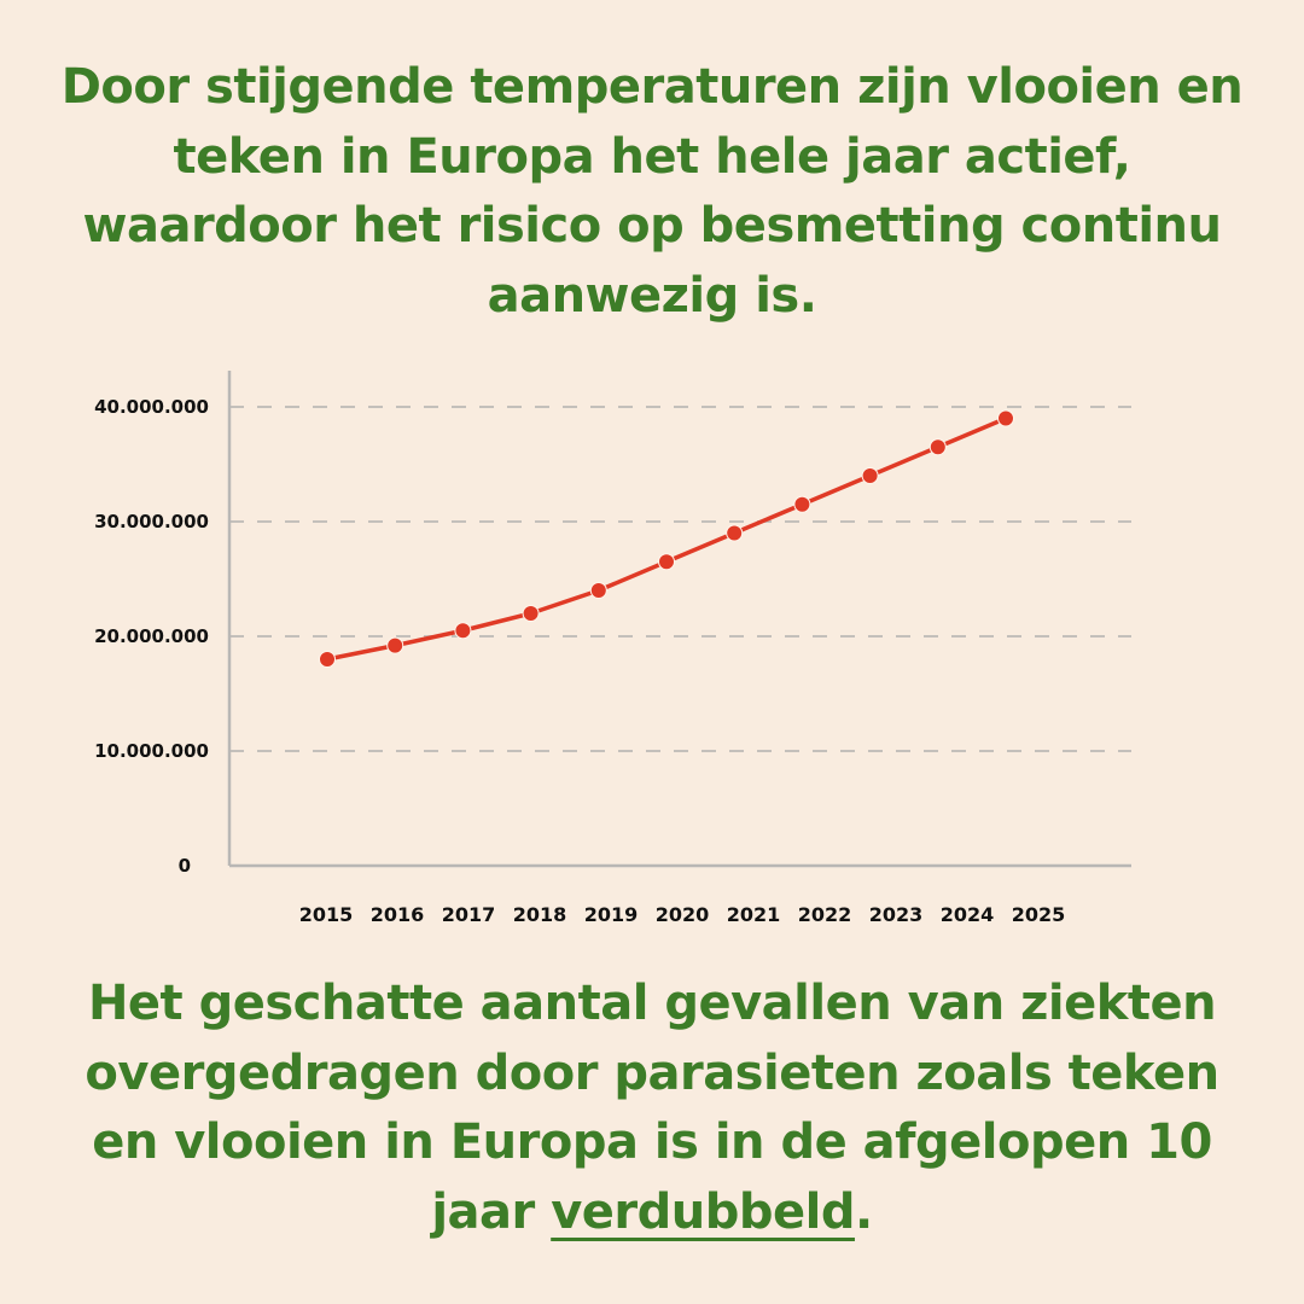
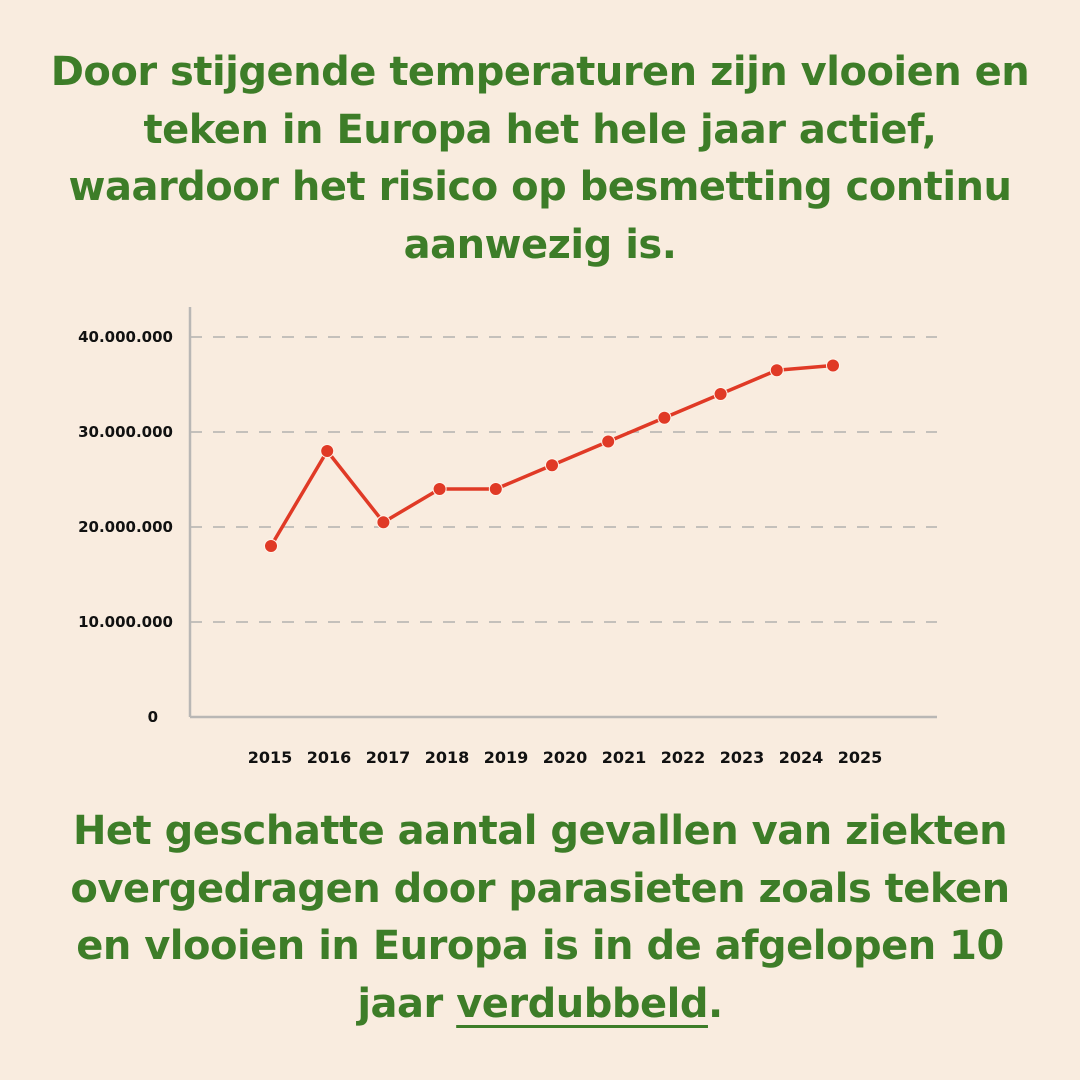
2016: 19000000 -> 28000000
2018: 22000000 -> 24000000
2025: 39000000 -> 37000000
